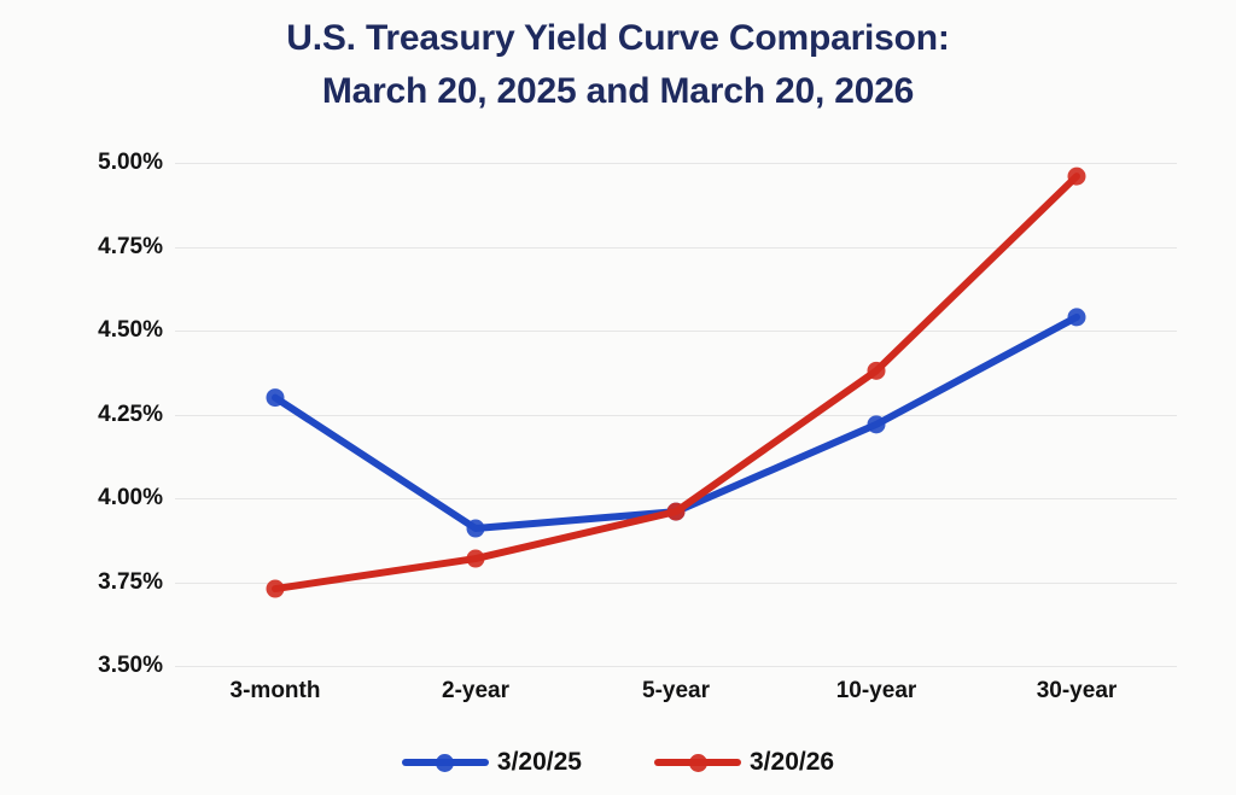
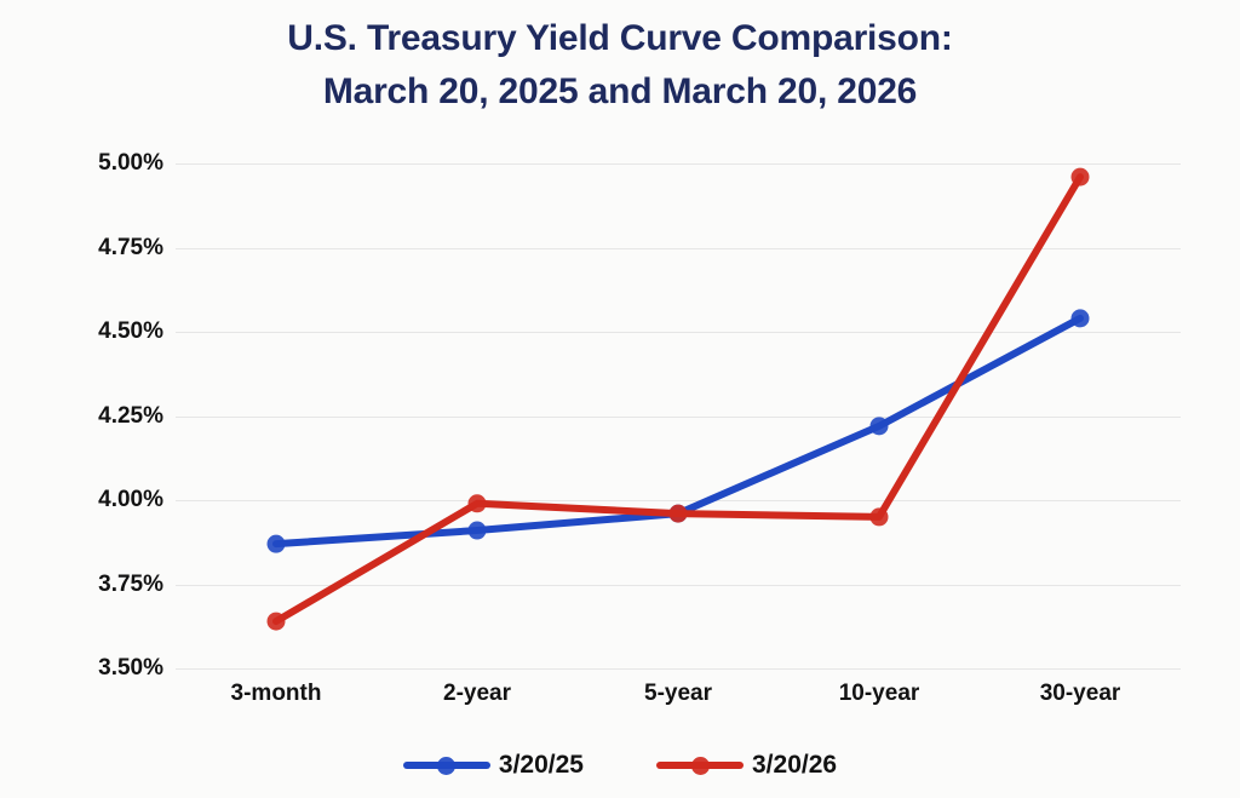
3/20/25/3-month: 4.30% -> 3.87%
3/20/26/3-month: 3.73% -> 3.64%
3/20/26/2-year: 3.82% -> 3.99%
3/20/26/10-year: 4.38% -> 3.95%
